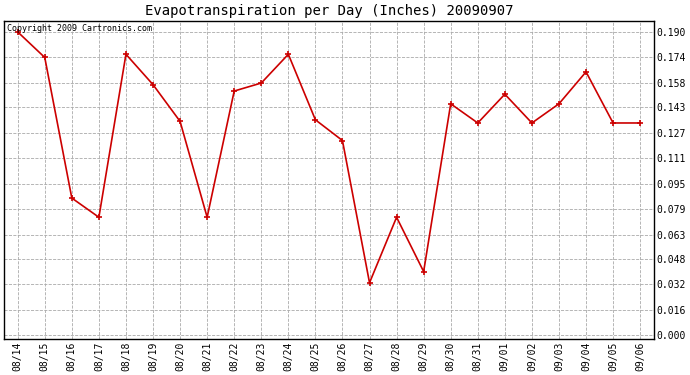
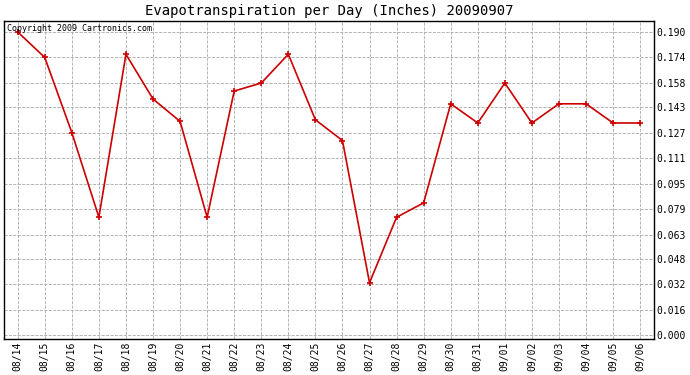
08/16: 0.086 -> 0.127
08/19: 0.157 -> 0.148
08/29: 0.040 -> 0.083
09/01: 0.151 -> 0.158
09/04: 0.165 -> 0.145
